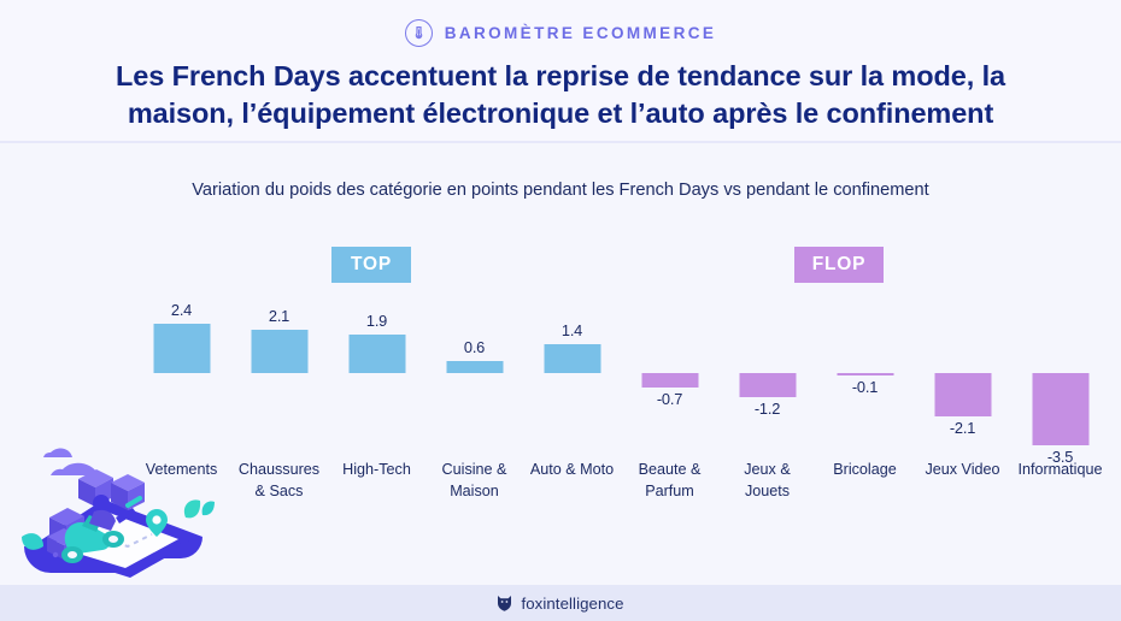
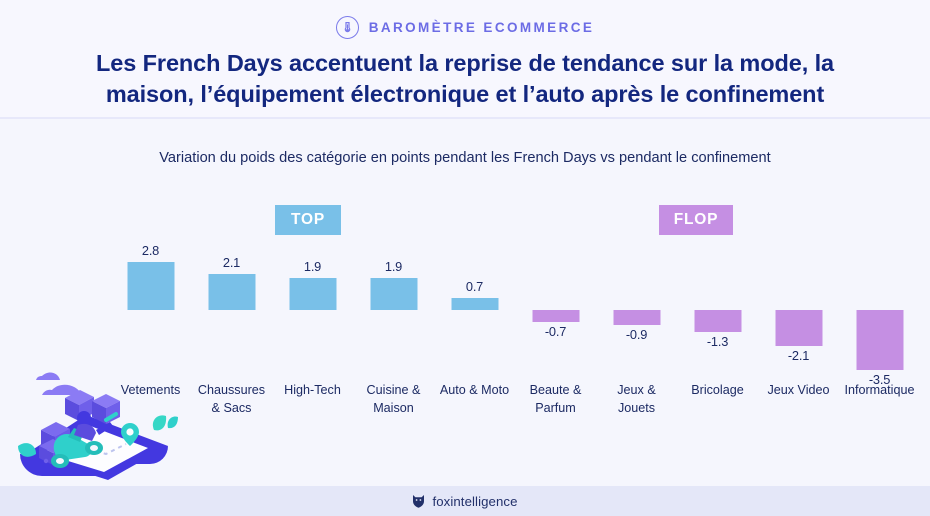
Vetements: 2.4 -> 2.8
Cuisine & Maison: 0.6 -> 1.9
Auto & Moto: 1.4 -> 0.7
Jeux & Jouets: -1.2 -> -0.9
Bricolage: -0.1 -> -1.3
